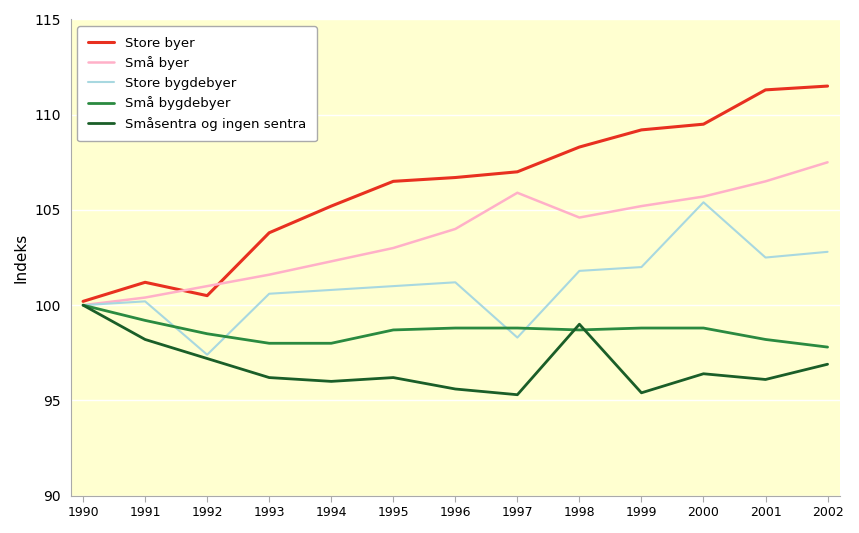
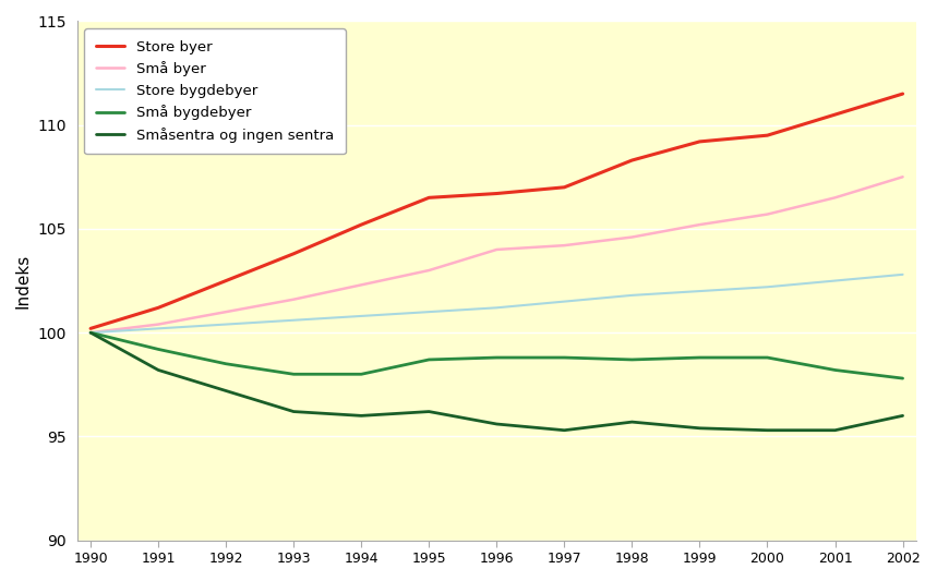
Store byer/1992: 100.5 -> 102.5
Store bygdebyer/1992: 97.4 -> 100.4
Små byer/1997: 105.9 -> 104.2
Store bygdebyer/1997: 98.3 -> 101.5
Småsentra og ingen sentra/1998: 99.0 -> 95.7
Store bygdebyer/2000: 105.4 -> 102.2
Småsentra og ingen sentra/2000: 96.4 -> 95.3
Store byer/2001: 111.3 -> 110.5
Småsentra og ingen sentra/2001: 96.1 -> 95.3
Småsentra og ingen sentra/2002: 96.9 -> 96.0
